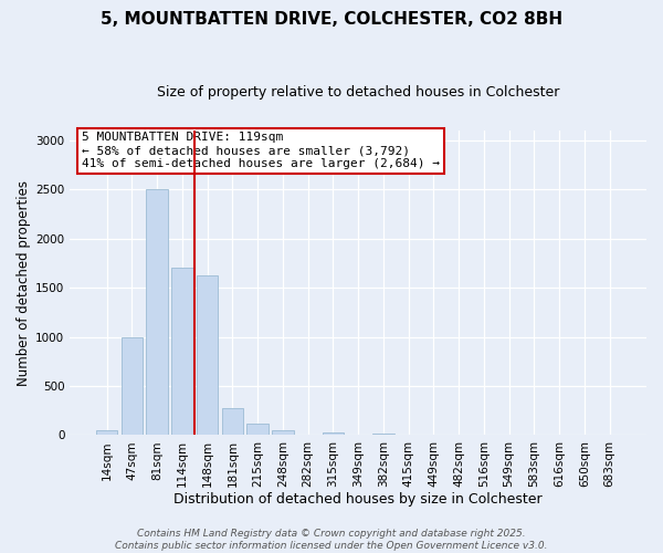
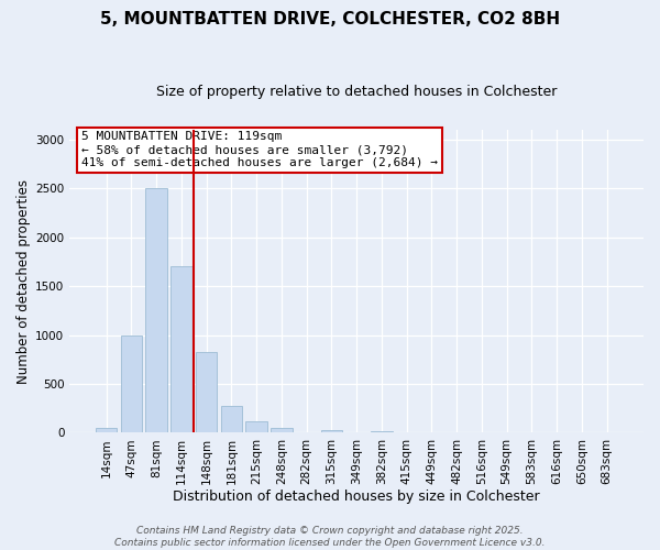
148sqm: 1620 -> 830
